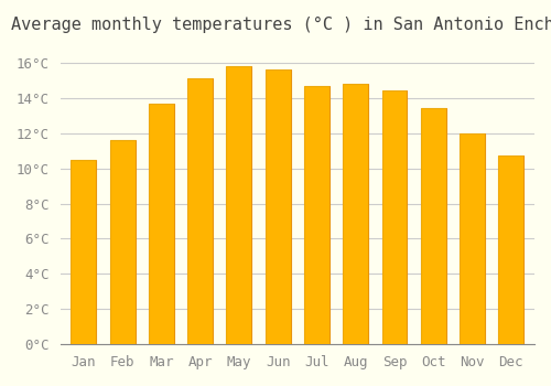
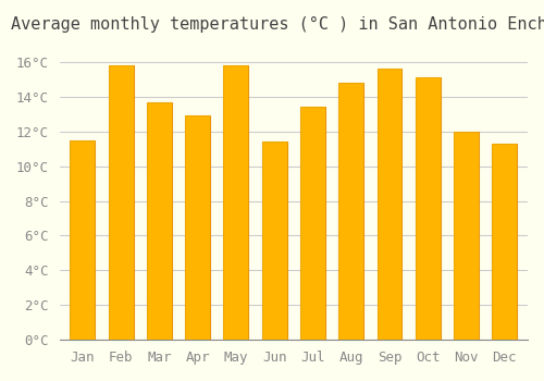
Jan: 10.5°C -> 11.5°C
Feb: 11.6°C -> 15.8°C
Apr: 15.1°C -> 12.9°C
Jun: 15.6°C -> 11.4°C
Jul: 14.7°C -> 13.4°C
Sep: 14.4°C -> 15.6°C
Oct: 13.4°C -> 15.1°C
Dec: 10.7°C -> 11.3°C
